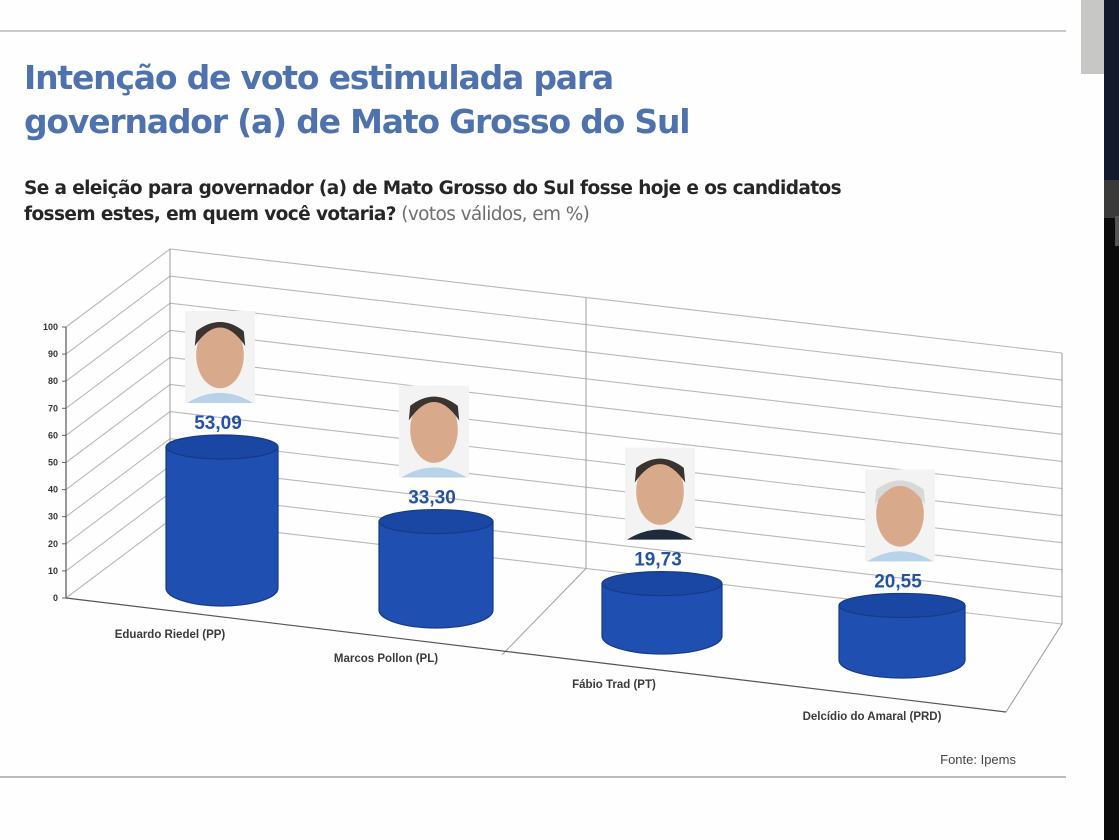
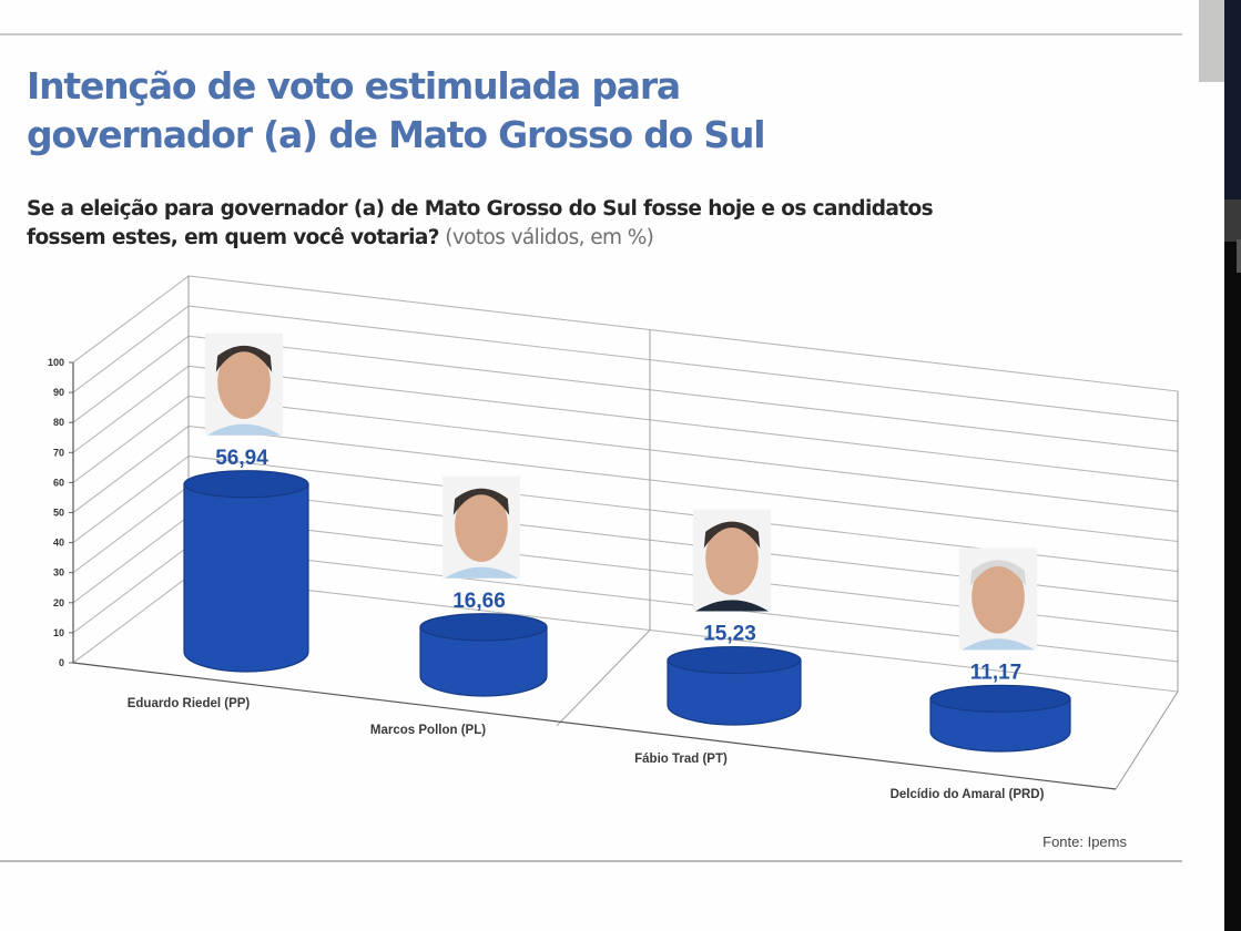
Eduardo Riedel (PP): 53,09 -> 56,94
Marcos Pollon (PL): 33,30 -> 16,66
Fábio Trad (PT): 19,73 -> 15,23
Delcídio do Amaral (PRD): 20,55 -> 11,17
